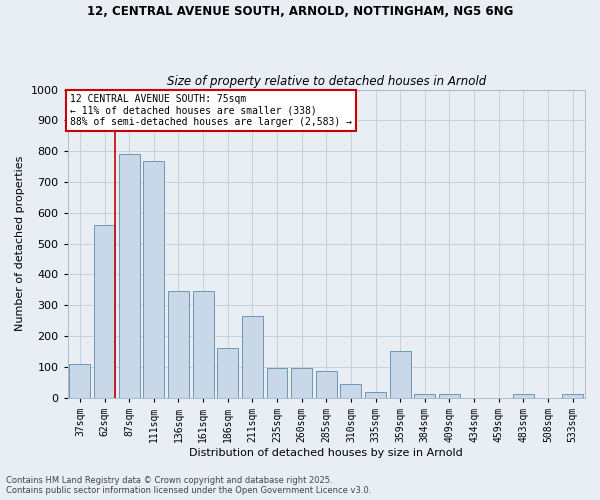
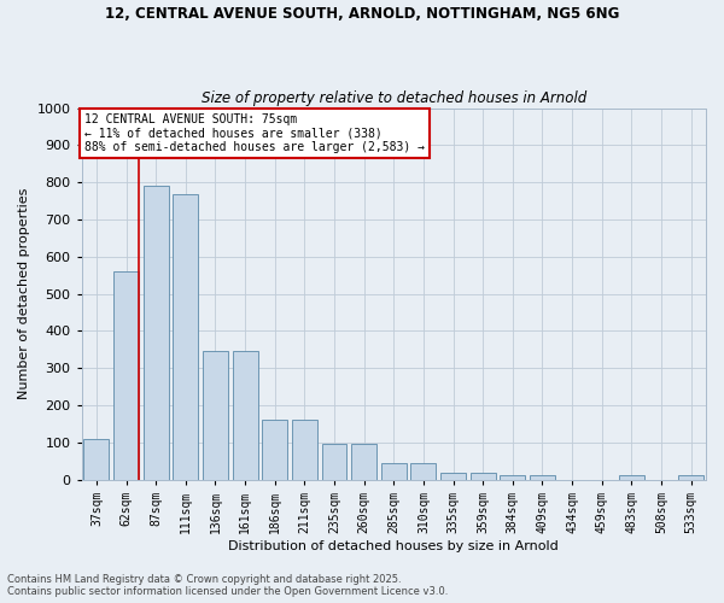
211sqm: 265 -> 160
285sqm: 85 -> 45
359sqm: 150 -> 18
